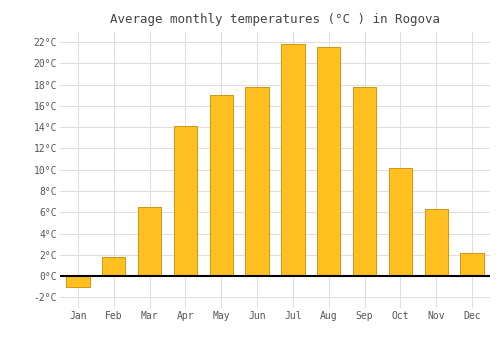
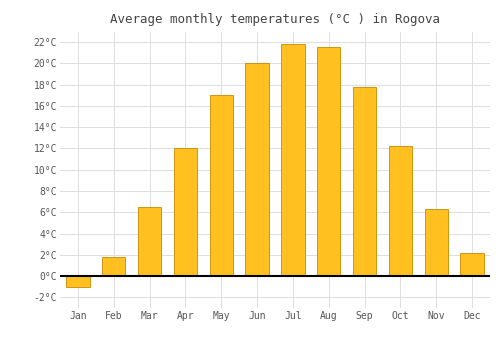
Apr: 14.1°C -> 12.0°C
Jun: 17.8°C -> 20.0°C
Oct: 10.2°C -> 12.2°C
